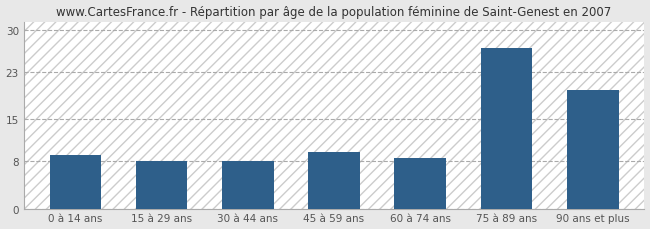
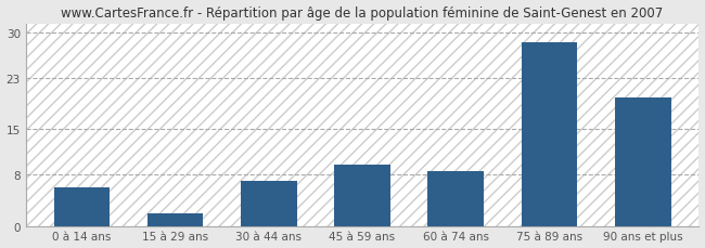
0 à 14 ans: 9.0 -> 6.0
15 à 29 ans: 8.0 -> 2.0
30 à 44 ans: 8.0 -> 7.0
75 à 89 ans: 27.0 -> 28.5
